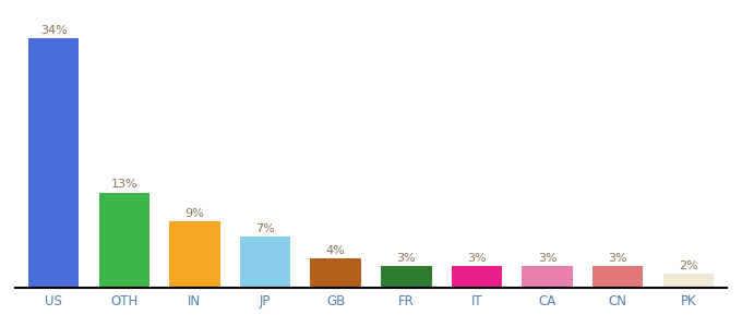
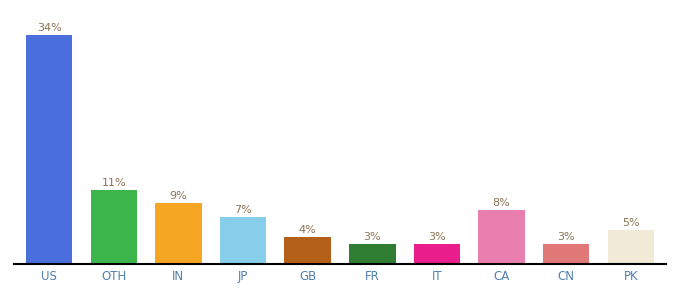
OTH: 13% -> 11%
CA: 3% -> 8%
PK: 2% -> 5%
